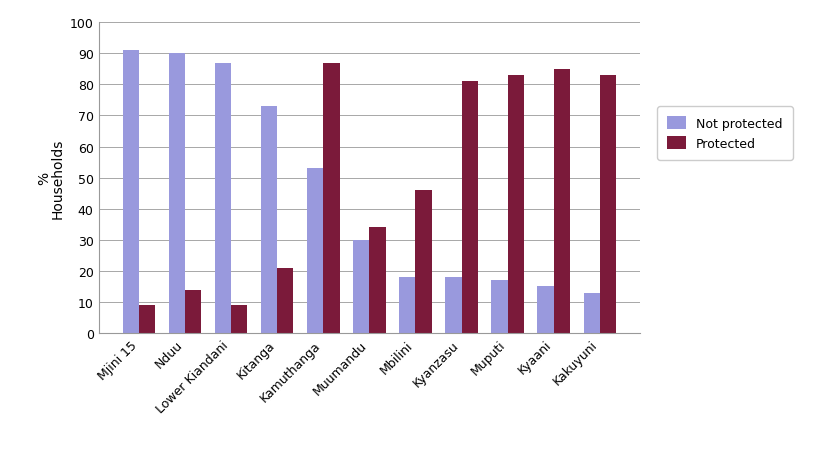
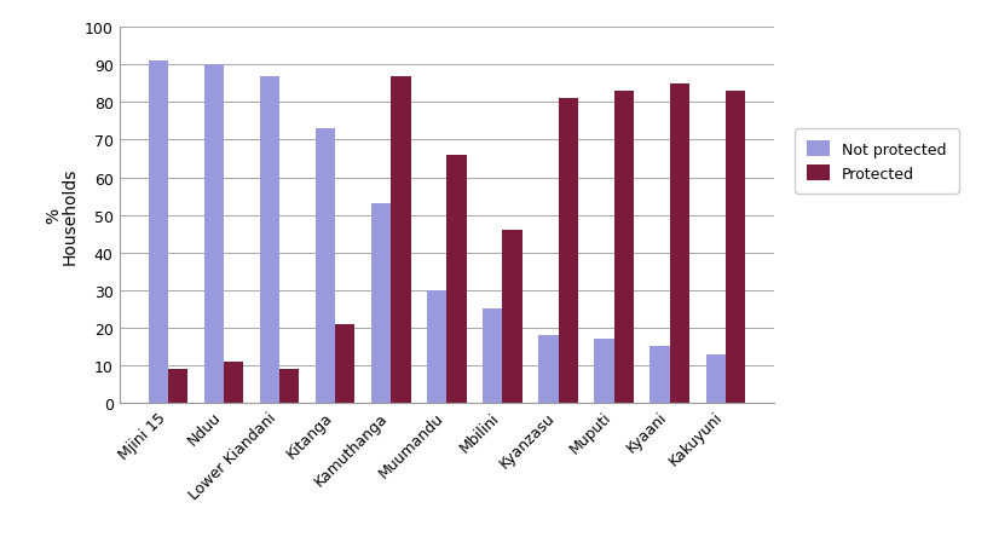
Protected/Nduu: 14 -> 11
Protected/Muumandu: 34 -> 66
Not protected/Mbilini: 18 -> 25
